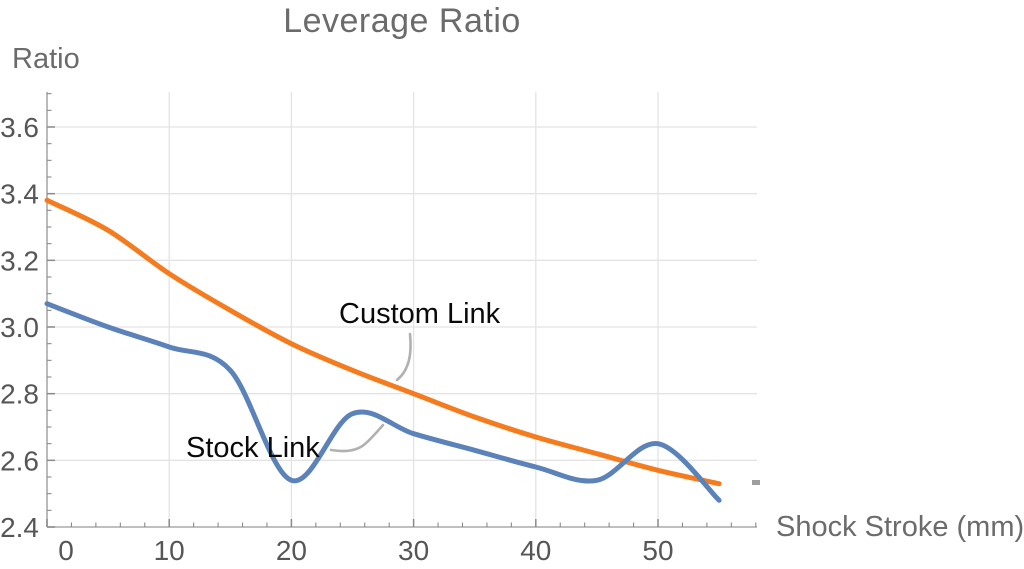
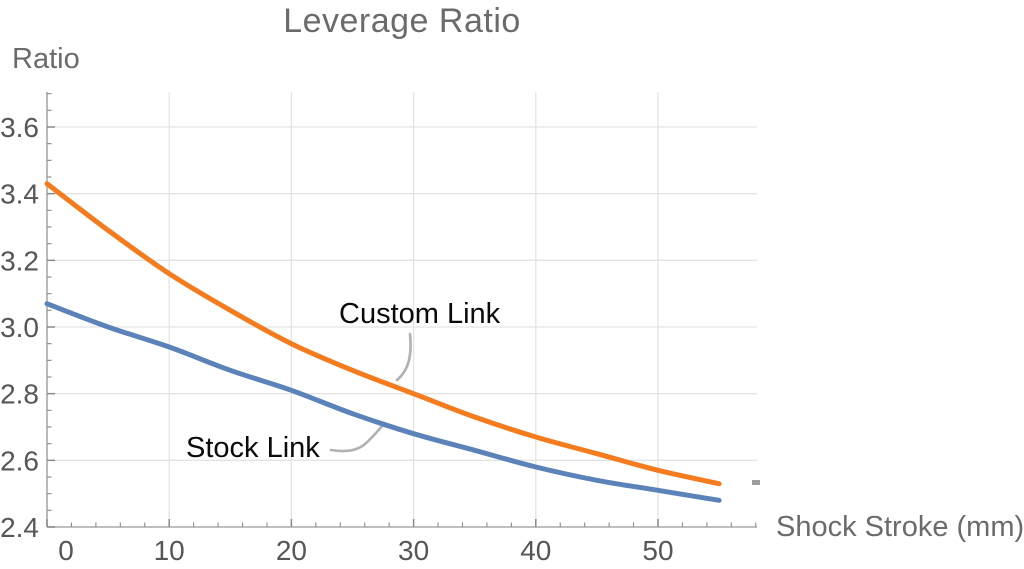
Custom Link/0: 3.38 -> 3.43
Stock Link/20: 2.54 -> 2.81
Stock Link/50: 2.65 -> 2.51
